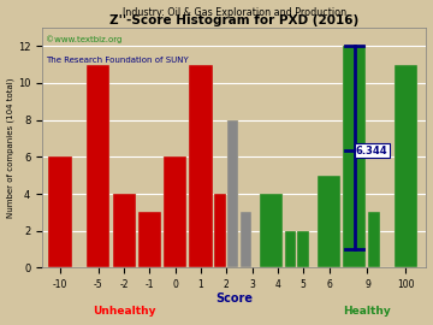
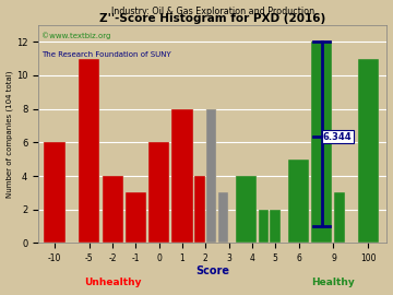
1: 11 -> 8
